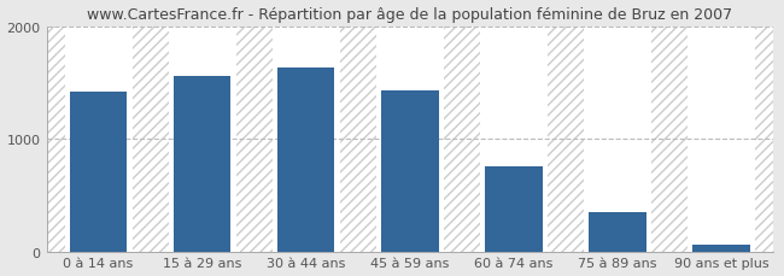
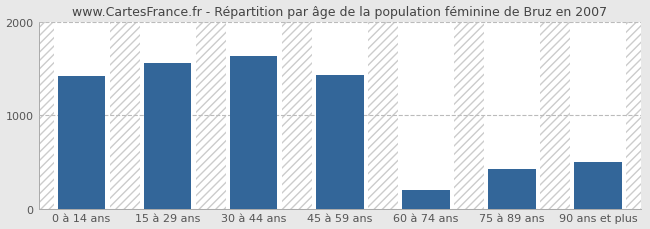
60 à 74 ans: 750 -> 200
75 à 89 ans: 350 -> 420
90 ans et plus: 60 -> 500
